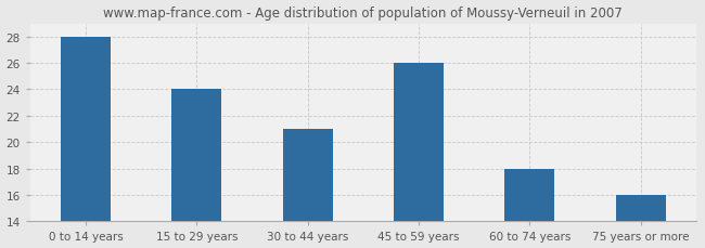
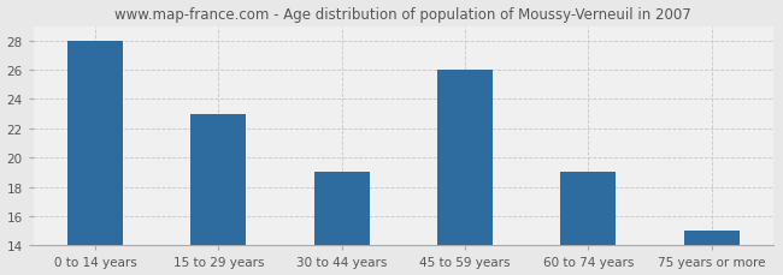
15 to 29 years: 24 -> 23
30 to 44 years: 21 -> 19
60 to 74 years: 18 -> 19
75 years or more: 16 -> 15
